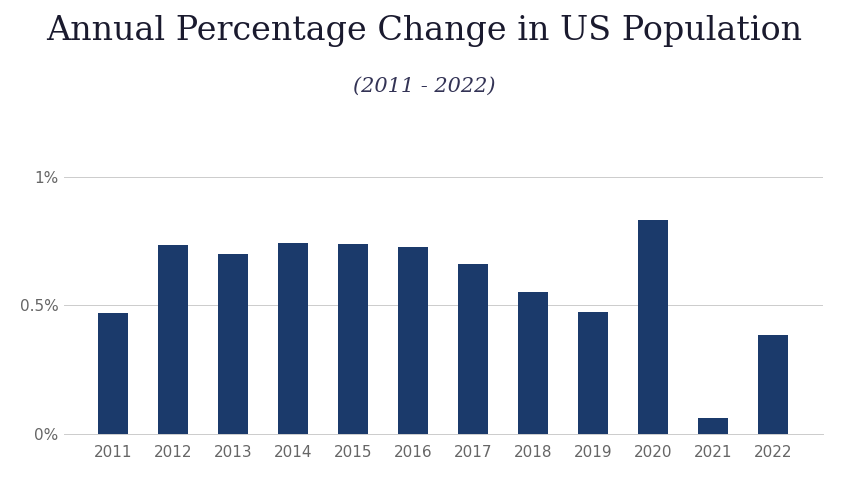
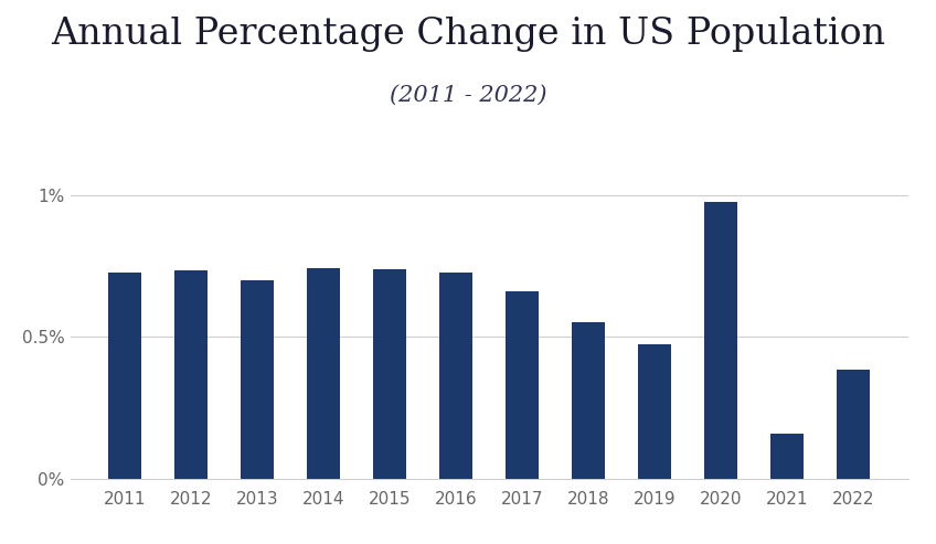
2011: 0.470% -> 0.728%
2020: 0.830% -> 0.974%
2021: 0.060% -> 0.158%
